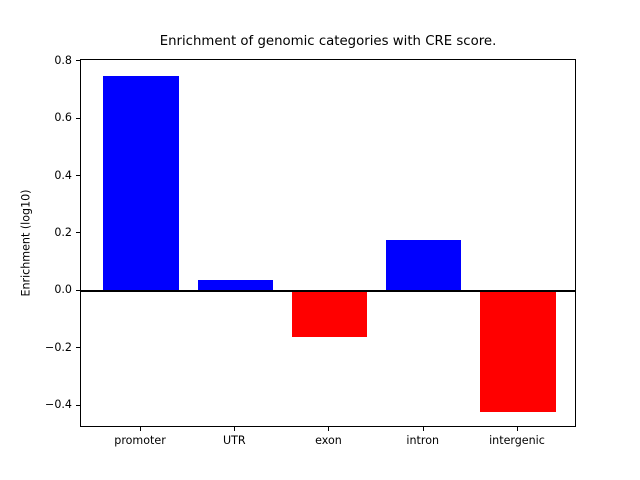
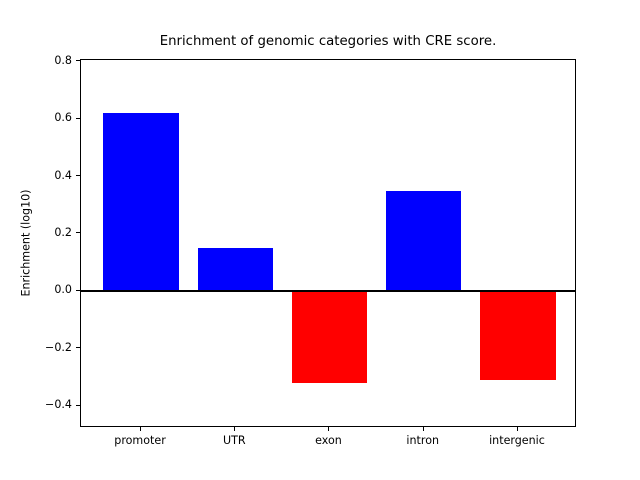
promoter: 0.75 -> 0.62
UTR: 0.04 -> 0.15
exon: -0.16 -> -0.32
intron: 0.18 -> 0.35
intergenic: -0.42 -> -0.31
